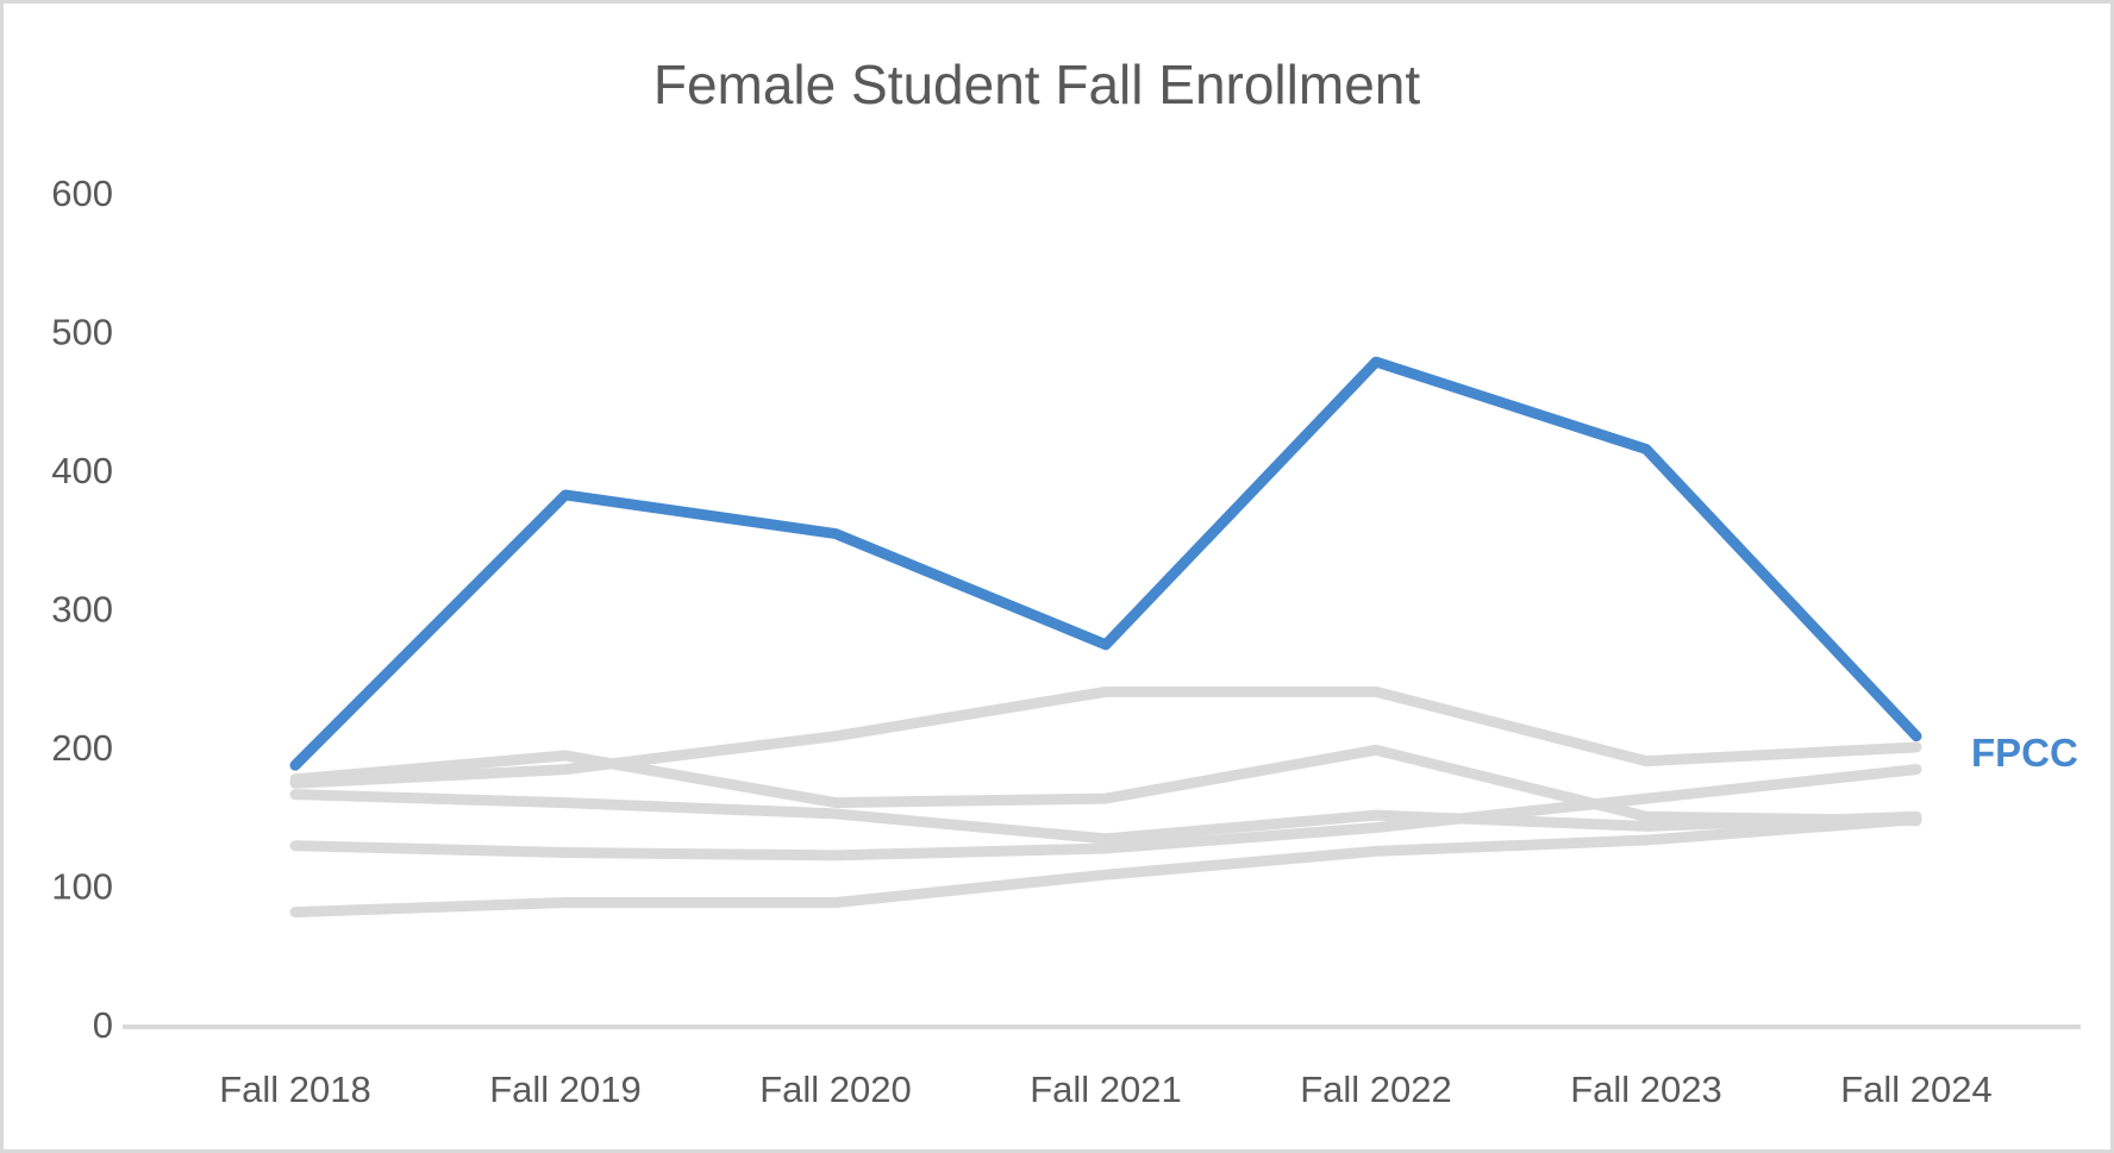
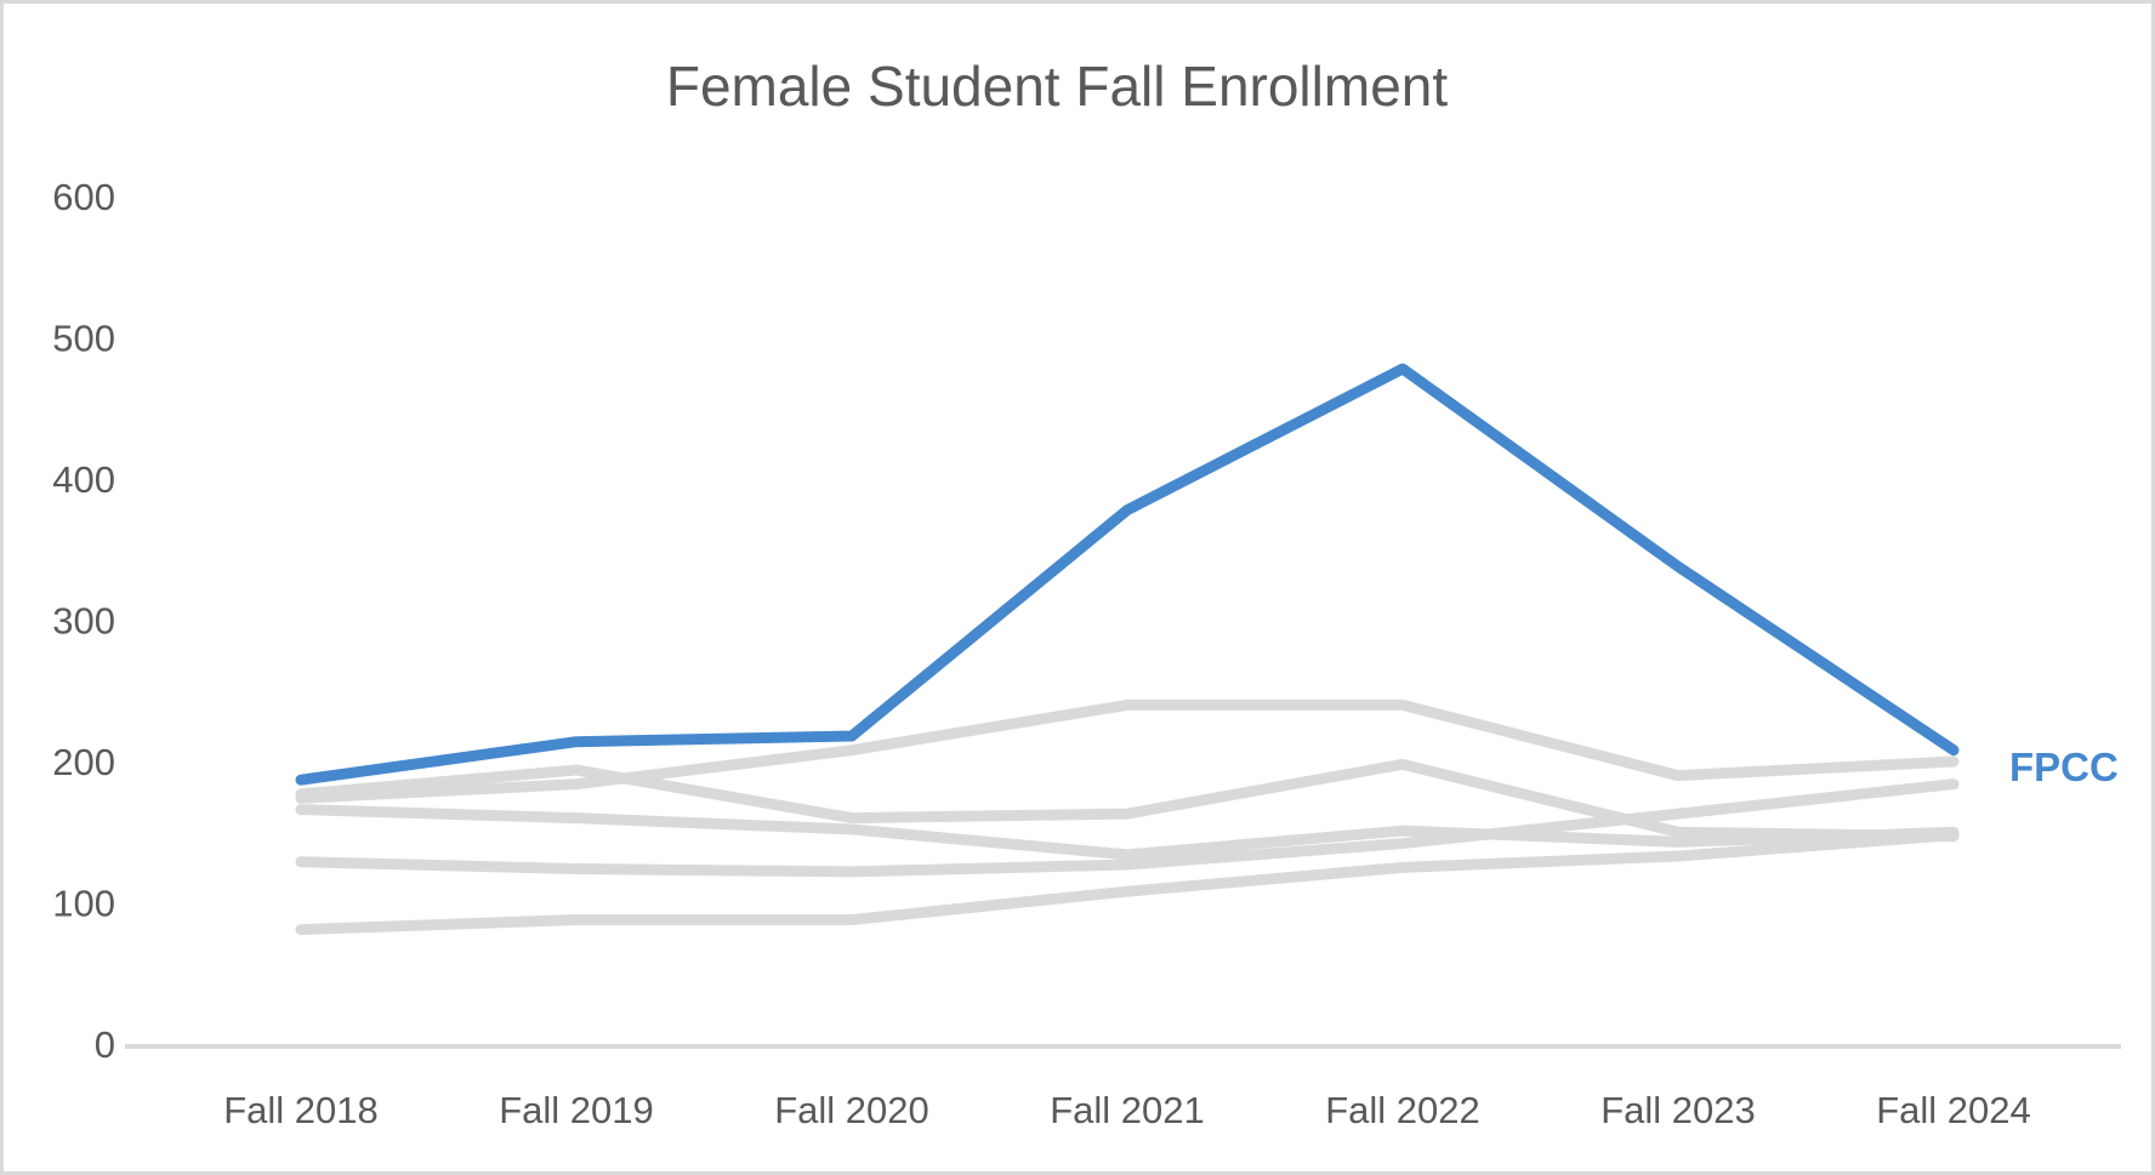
FPCC/Fall 2019: 382 -> 214
FPCC/Fall 2020: 354 -> 218
FPCC/Fall 2021: 274 -> 378
FPCC/Fall 2023: 415 -> 338
